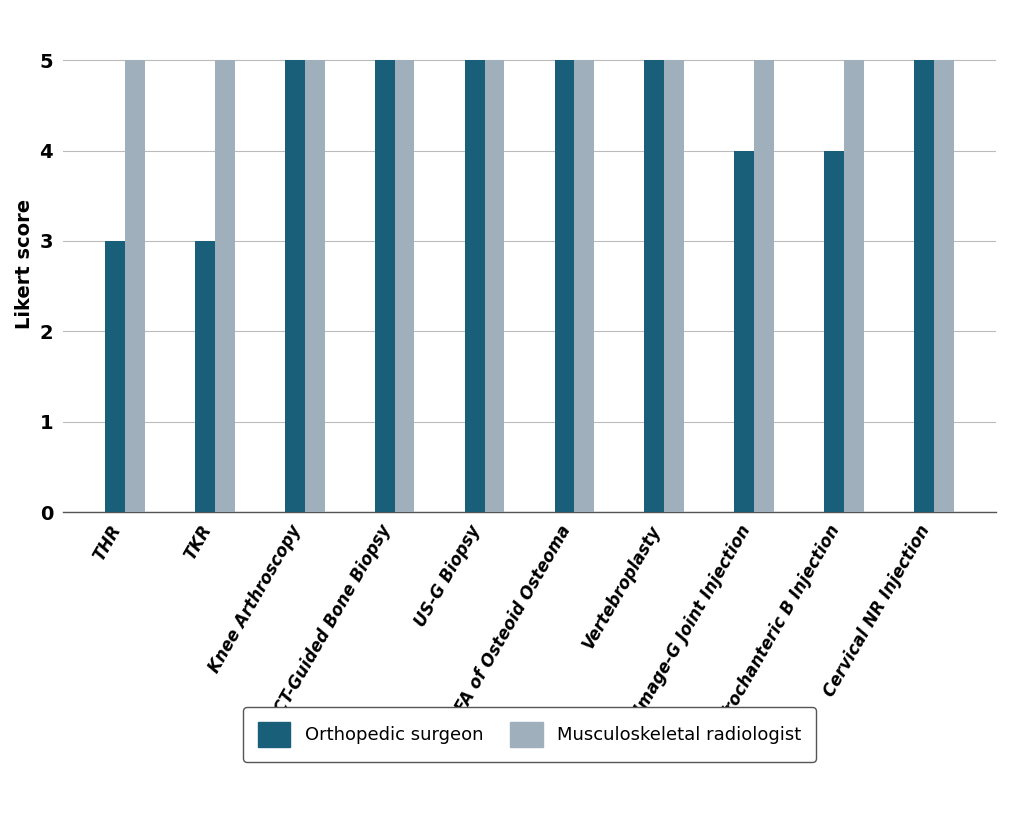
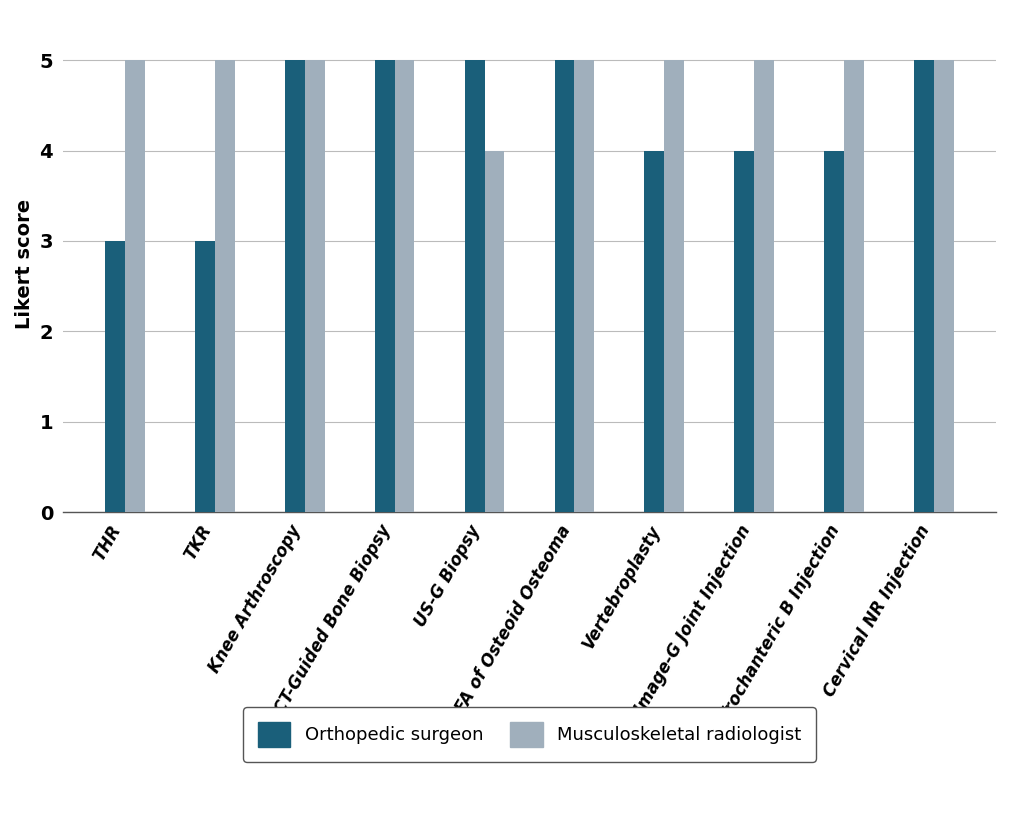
Musculoskeletal radiologist/US-G Biopsy: 5 -> 4
Orthopedic surgeon/Vertebroplasty: 5 -> 4
